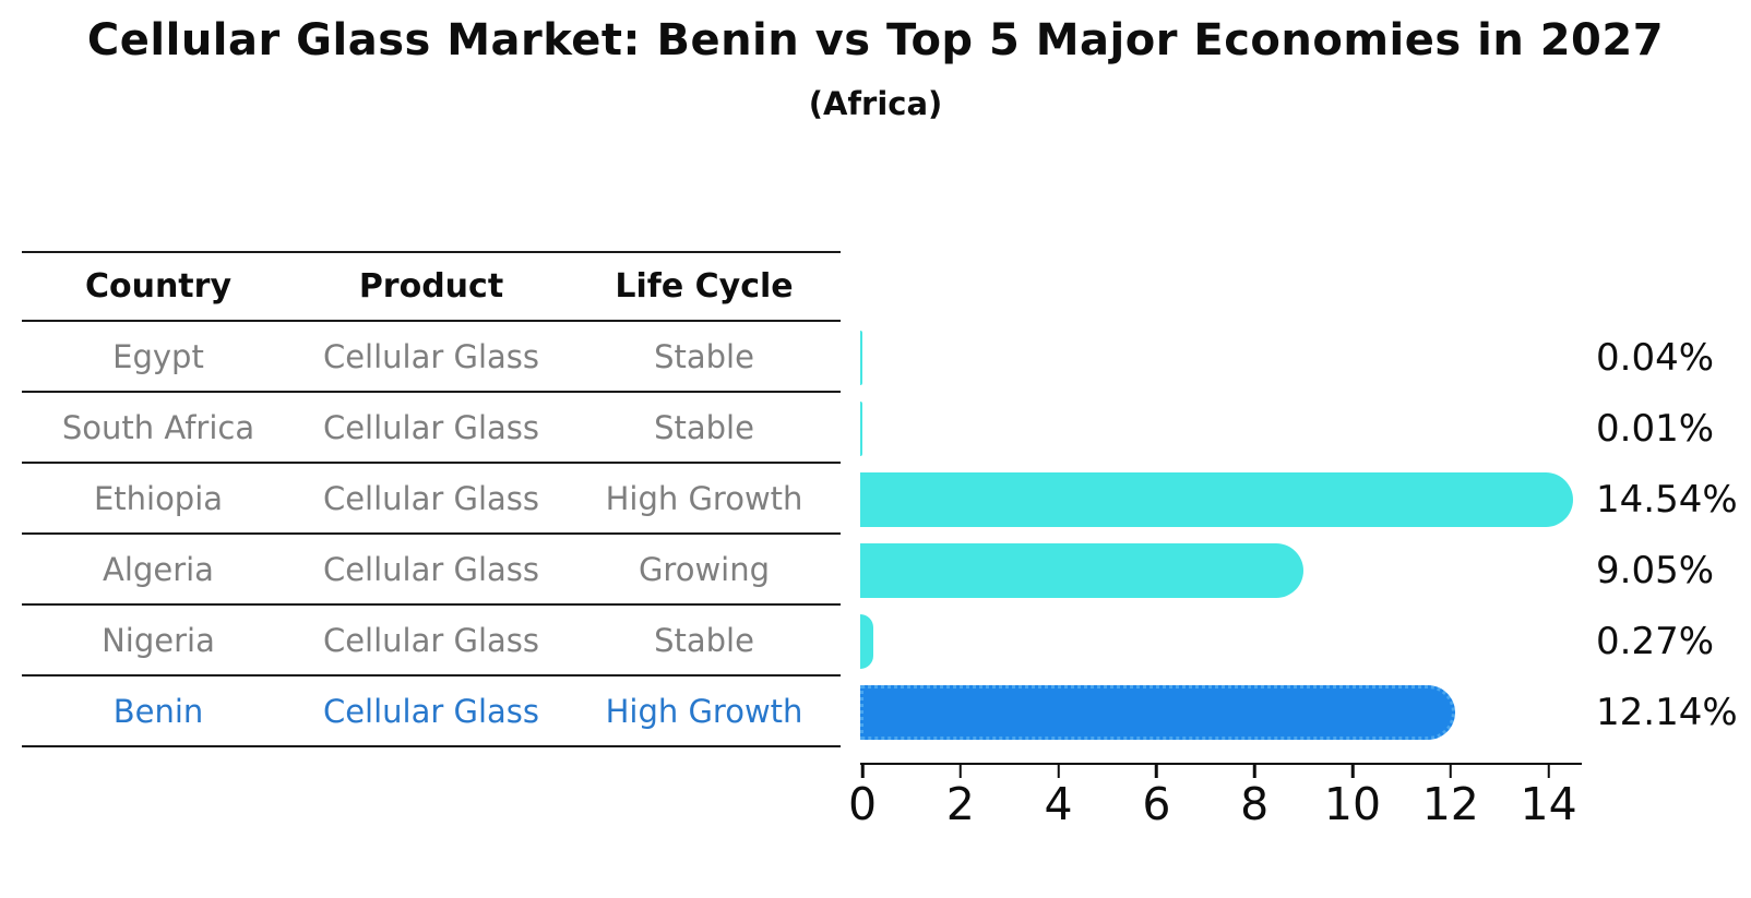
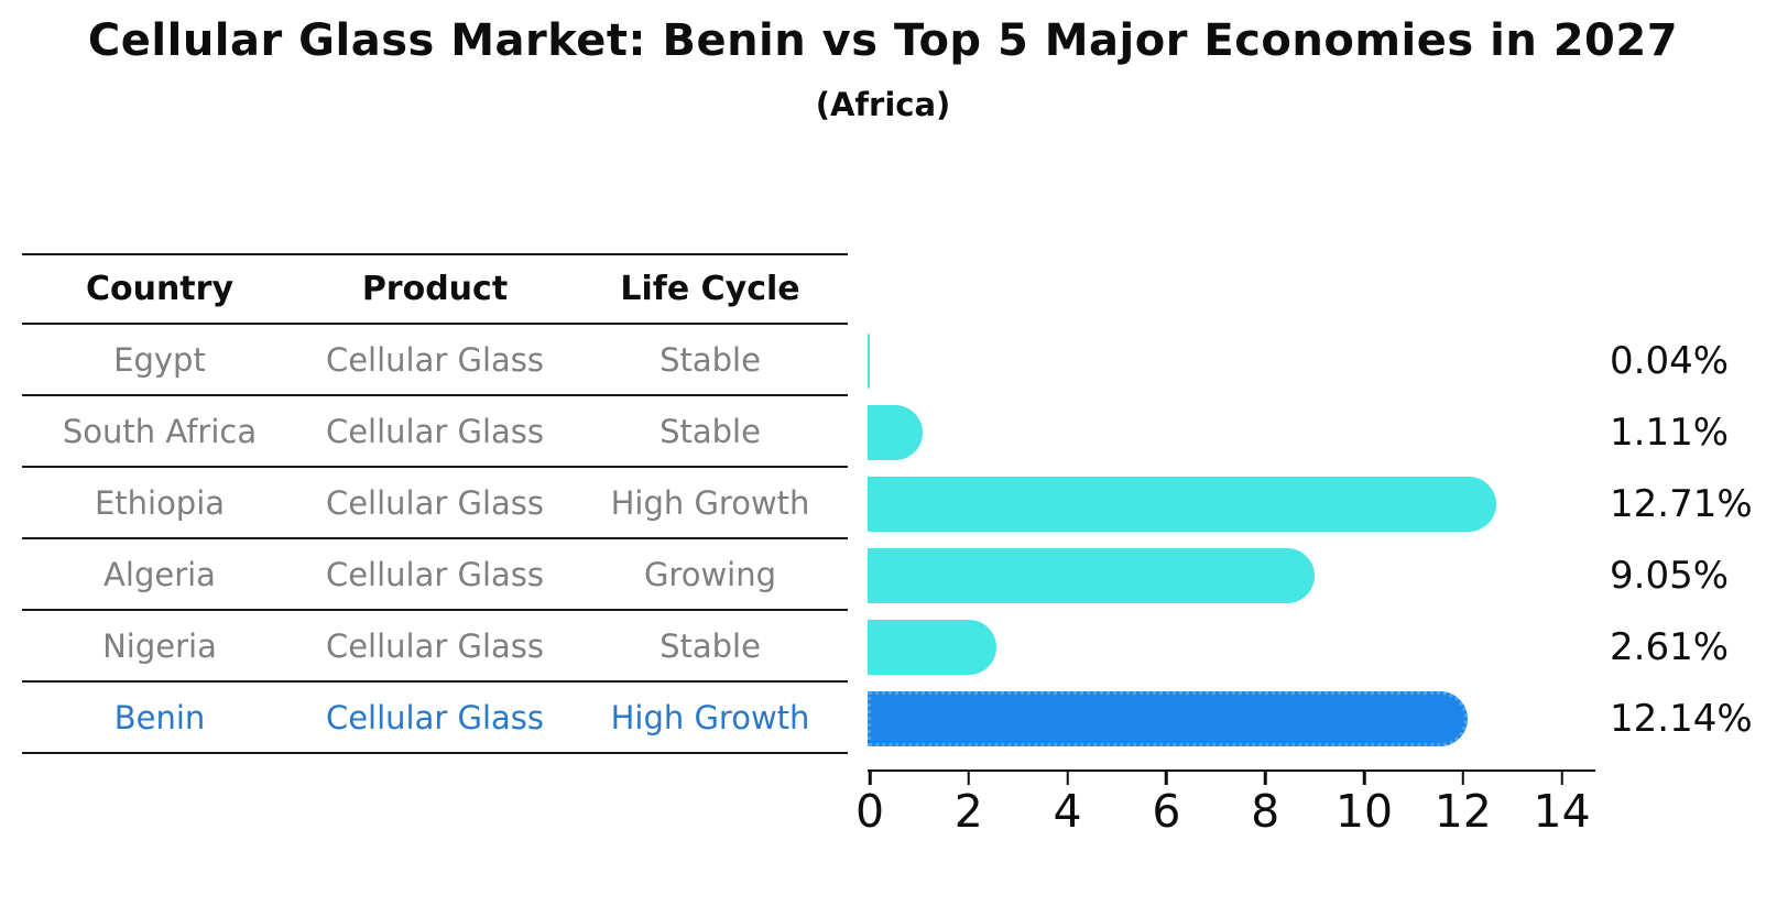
South Africa: 0.01% -> 1.11%
Ethiopia: 14.54% -> 12.71%
Nigeria: 0.27% -> 2.61%
